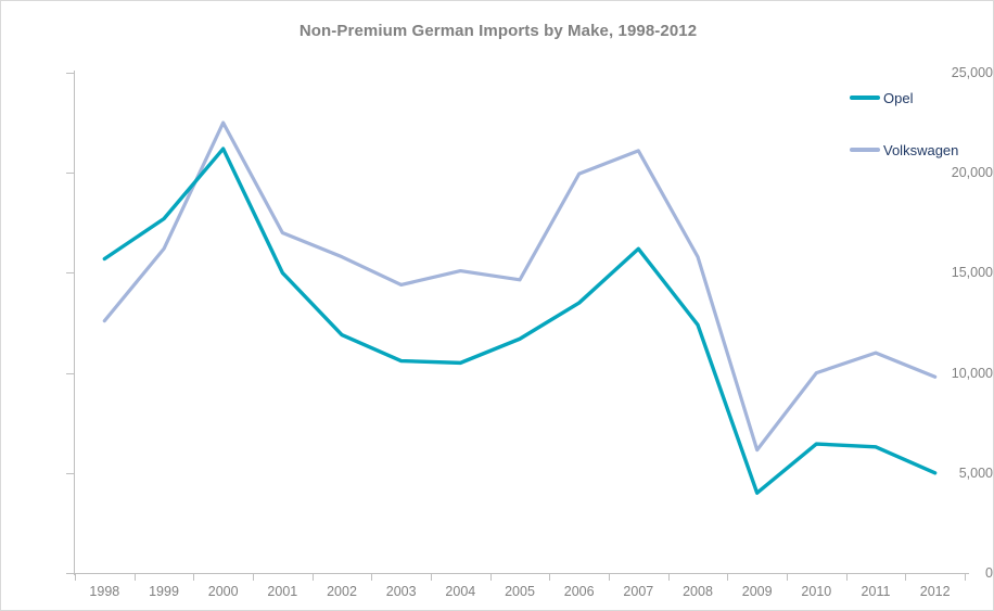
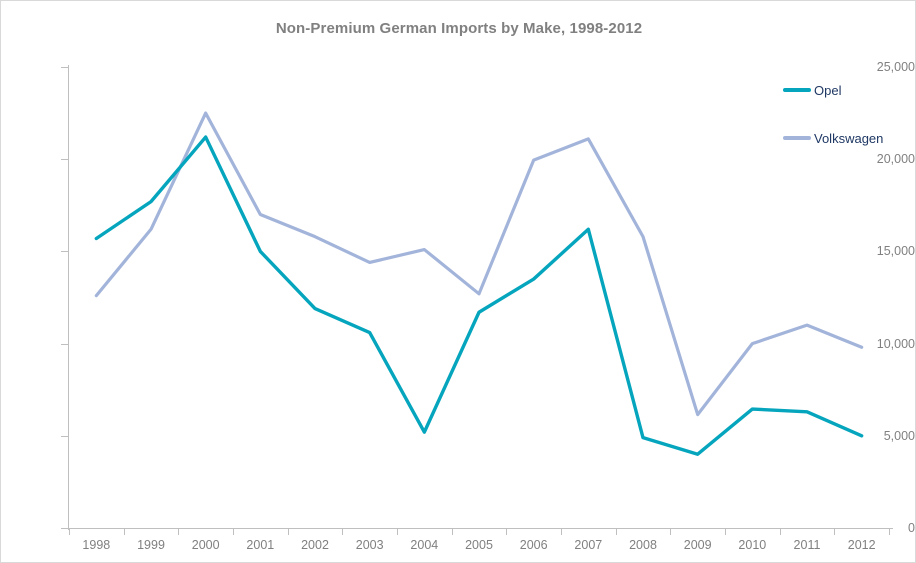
Opel/2004: 10500 -> 5200
Volkswagen/2005: 14600 -> 12700
Opel/2008: 12400 -> 4900
